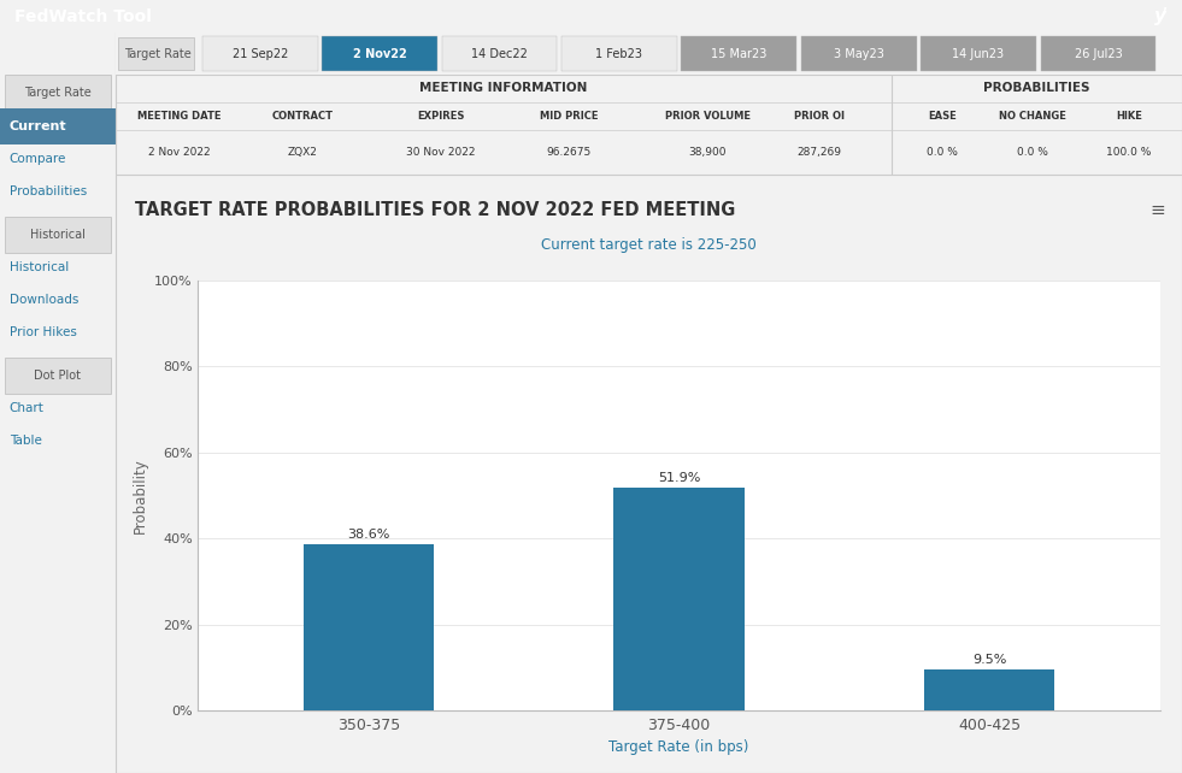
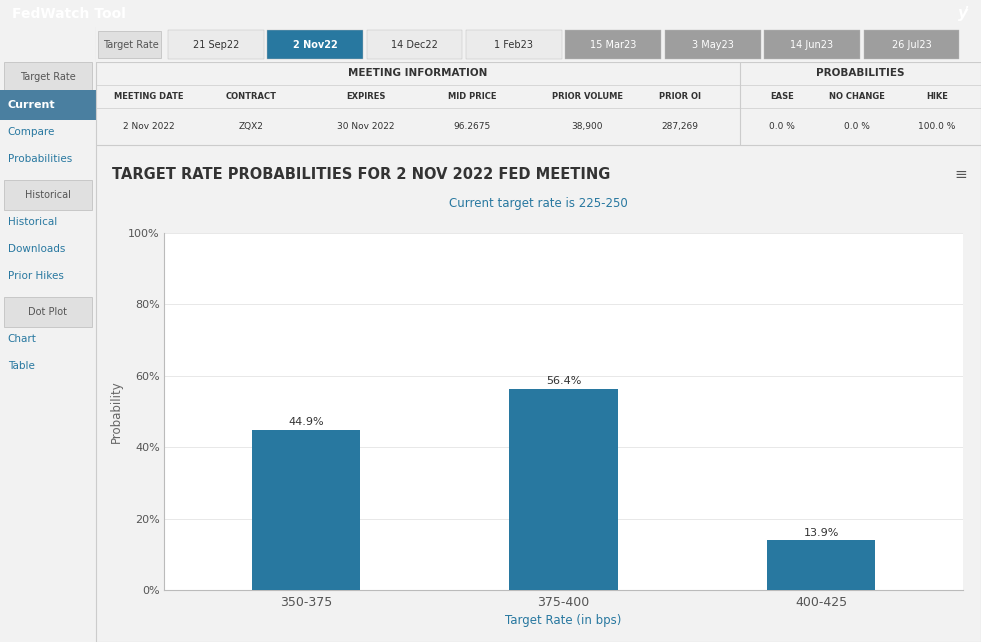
350-375: 38.6% -> 44.9%
375-400: 51.9% -> 56.4%
400-425: 9.5% -> 13.9%
